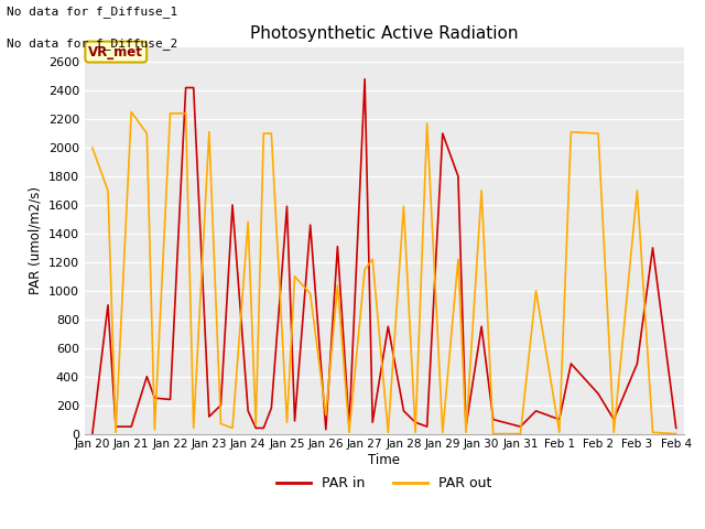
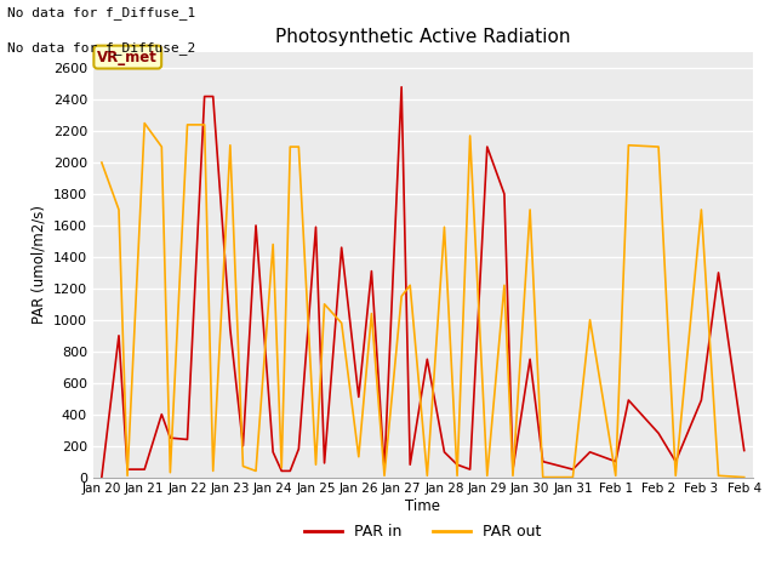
PAR in/Jan 23: 120 -> 940
PAR in/Jan 26: 30 -> 510
PAR in/Feb 4: 40 -> 170
